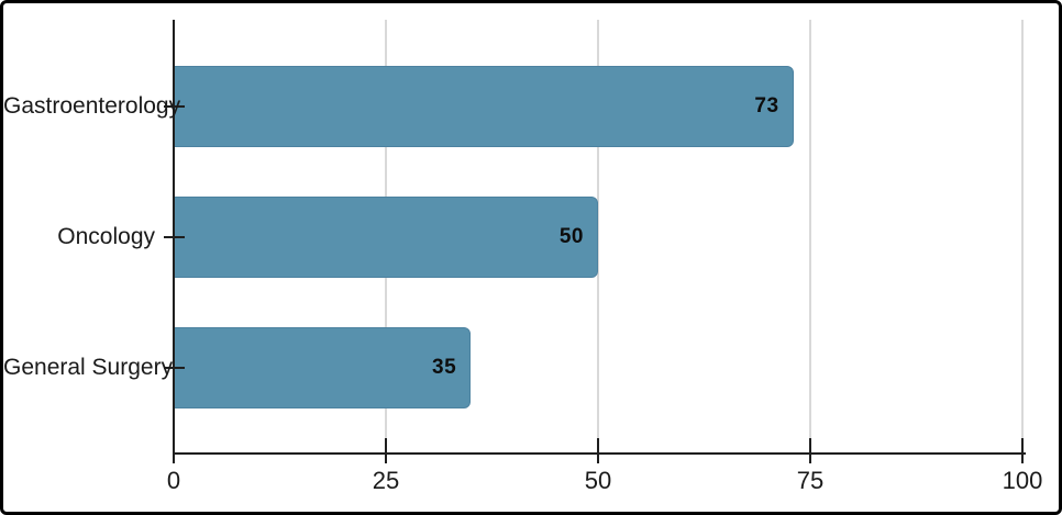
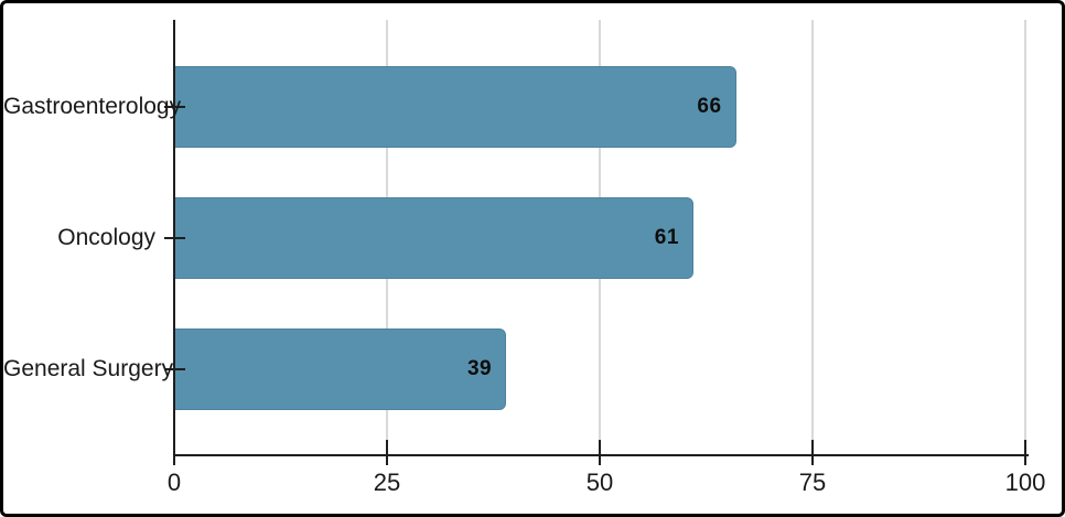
Gastroenterology: 73 -> 66
Oncology: 50 -> 61
General Surgery: 35 -> 39
